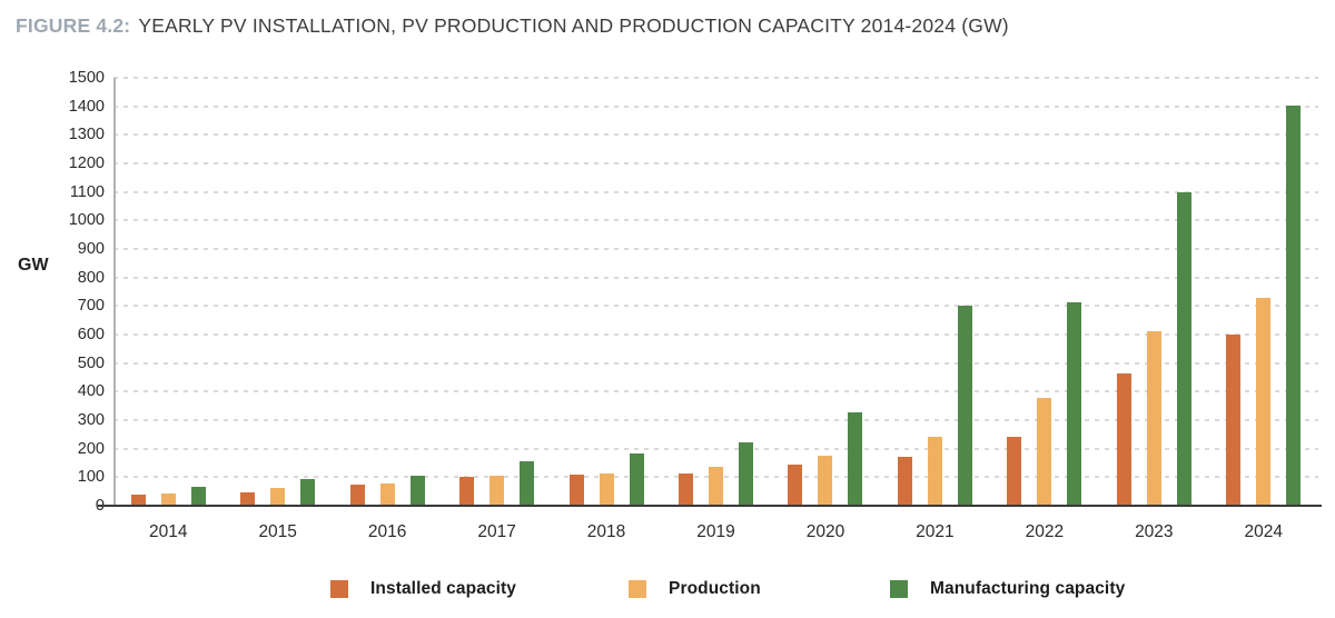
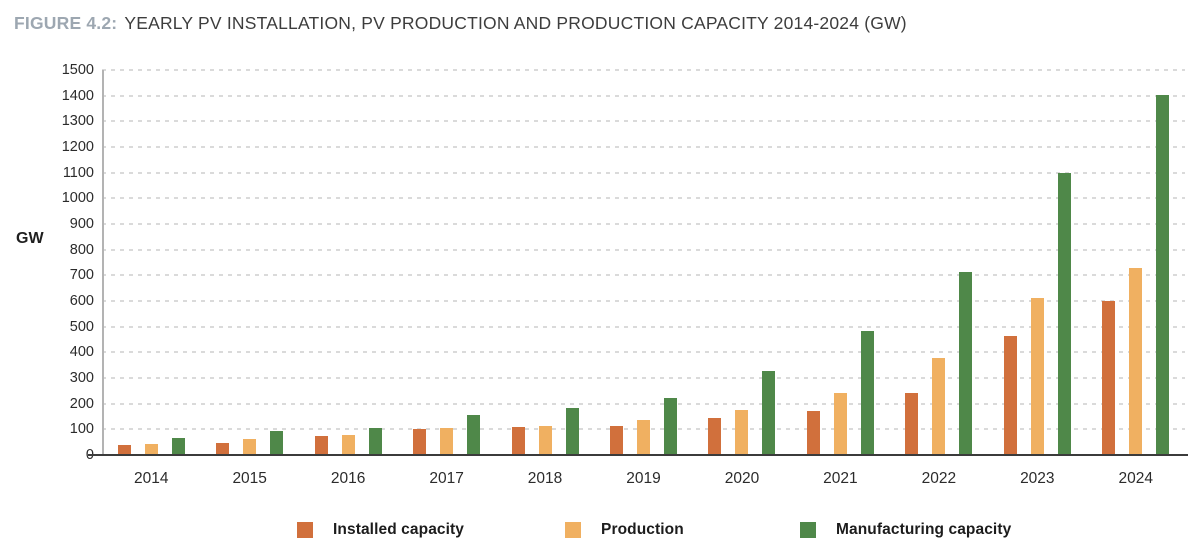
Manufacturing capacity/2021: 700 -> 480
